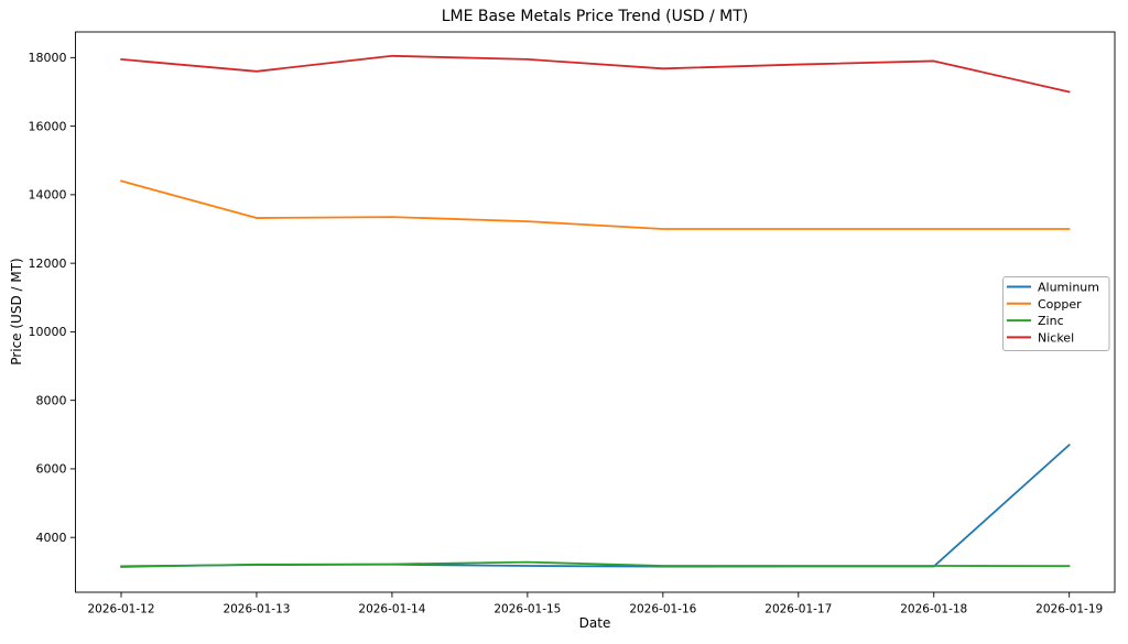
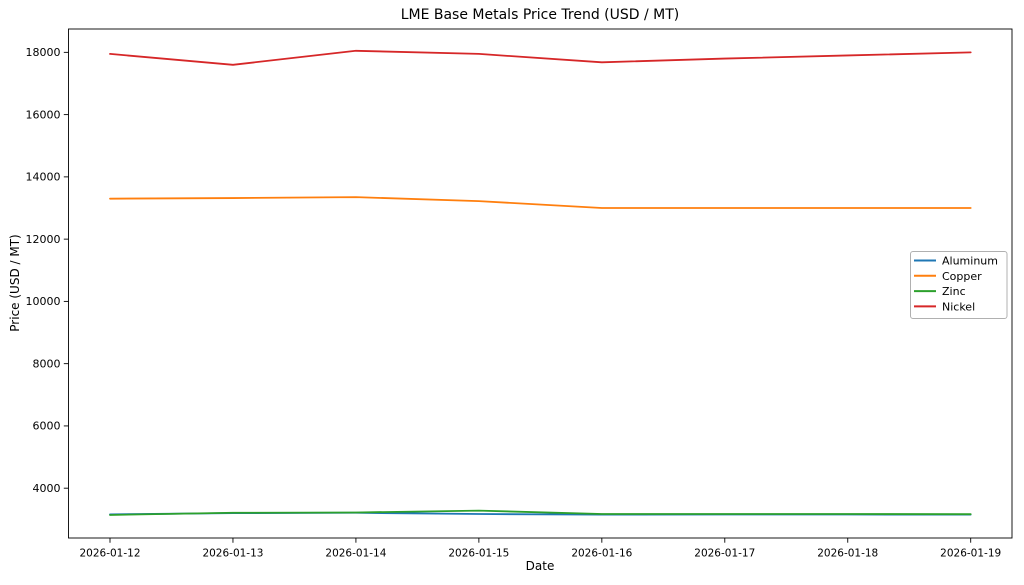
Copper/2026-01-12: 14400 -> 13300
Aluminum/2026-01-19: 6700 -> 3200
Nickel/2026-01-19: 17000 -> 18000
